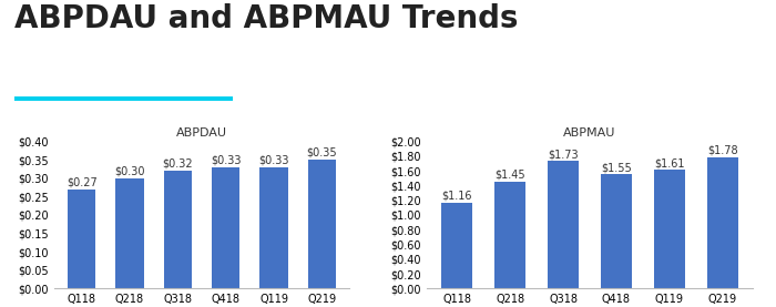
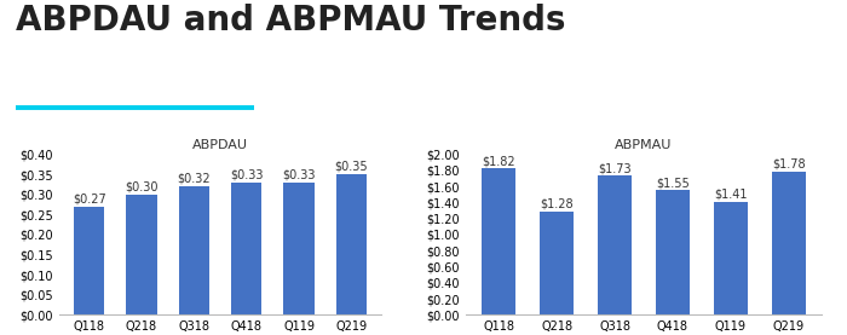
ABPMAU/Q118: $1.16 -> $1.82
ABPMAU/Q218: $1.45 -> $1.28
ABPMAU/Q119: $1.61 -> $1.41
